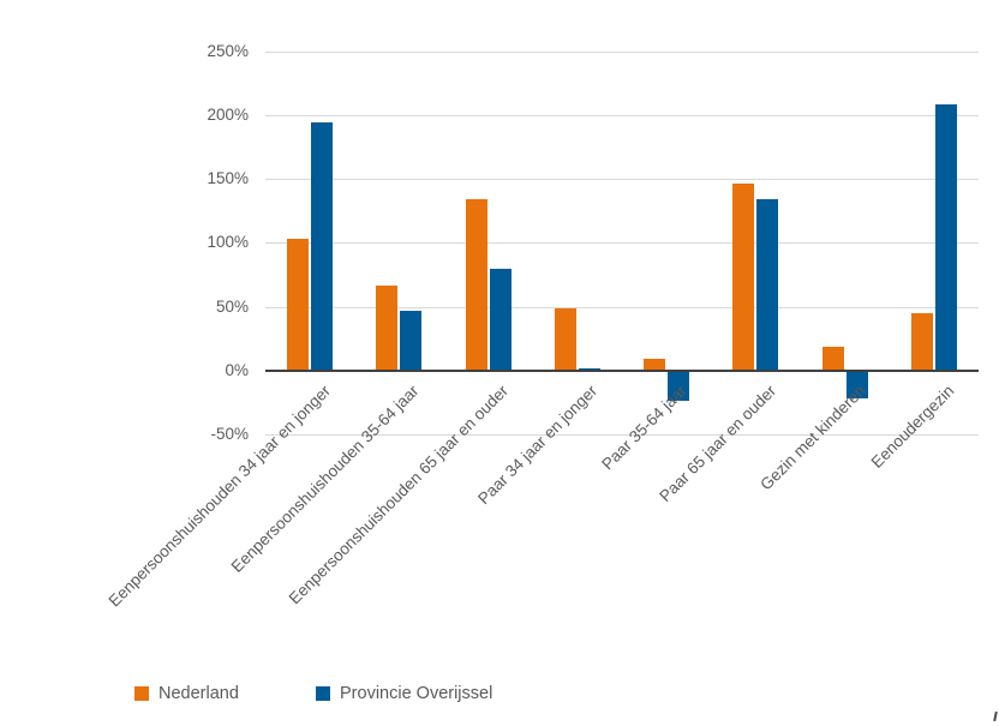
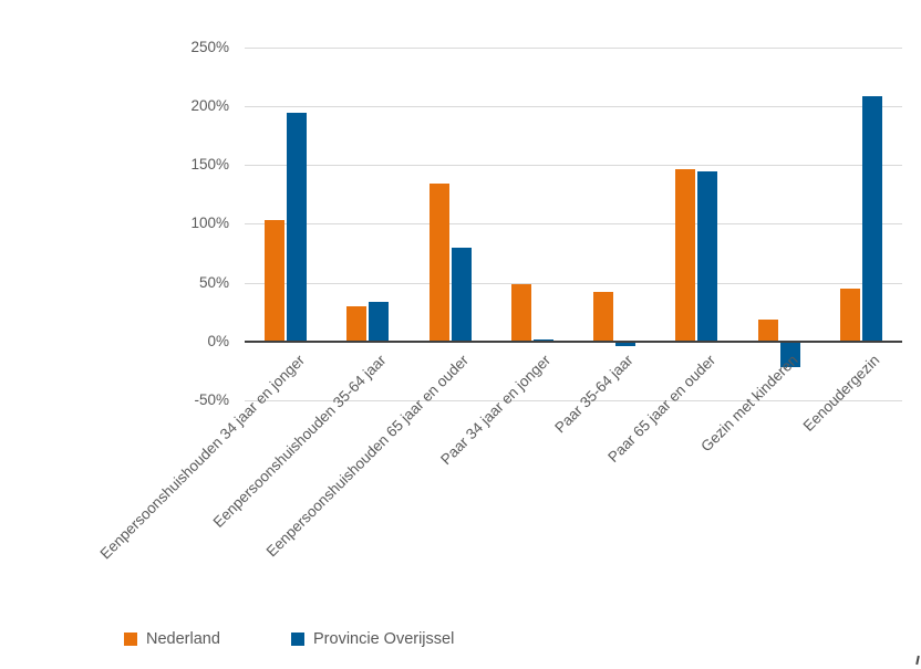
Nederland/Eenpersoonshuishouden 35-64 jaar: 67% -> 30%
Provincie Overijssel/Eenpersoonshuishouden 35-64 jaar: 47% -> 34%
Nederland/Paar 35-64 jaar: 9% -> 42%
Provincie Overijssel/Paar 35-64 jaar: -23% -> -4%
Provincie Overijssel/Paar 65 jaar en ouder: 134% -> 144%
